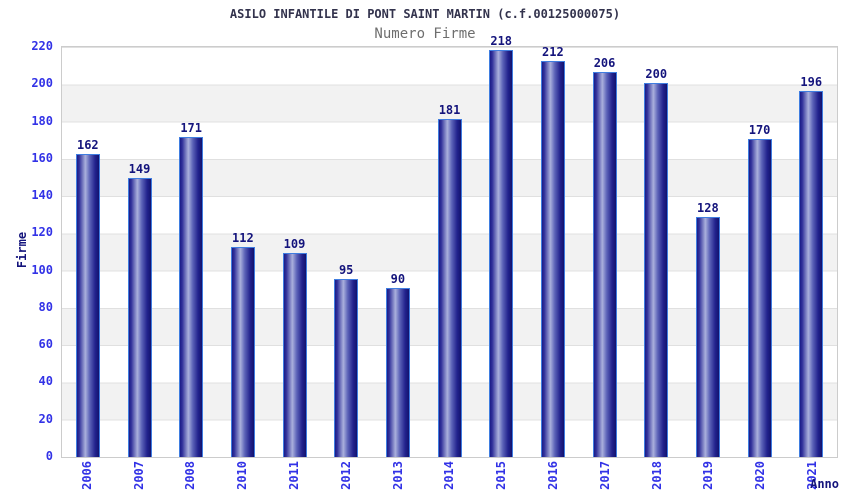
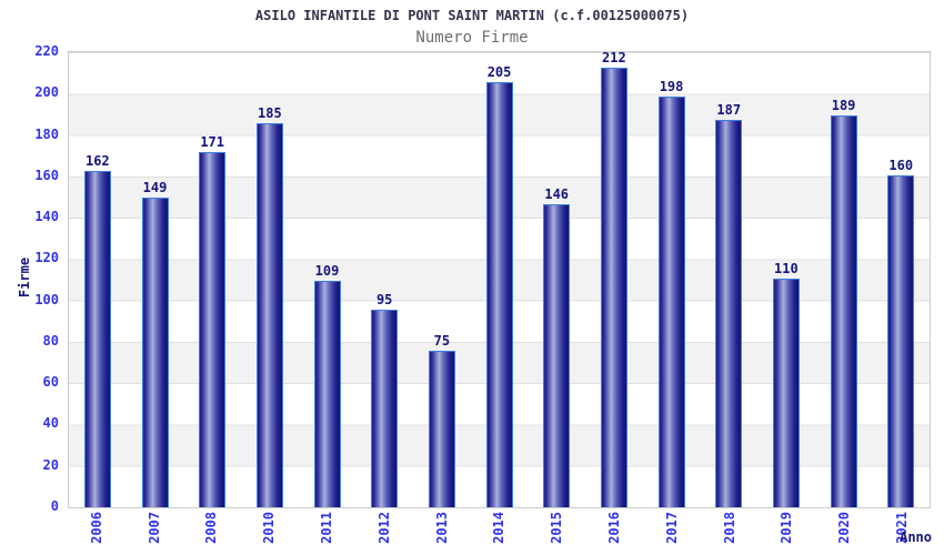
2010: 112 -> 185
2013: 90 -> 75
2014: 181 -> 205
2015: 218 -> 146
2017: 206 -> 198
2018: 200 -> 187
2019: 128 -> 110
2020: 170 -> 189
2021: 196 -> 160
